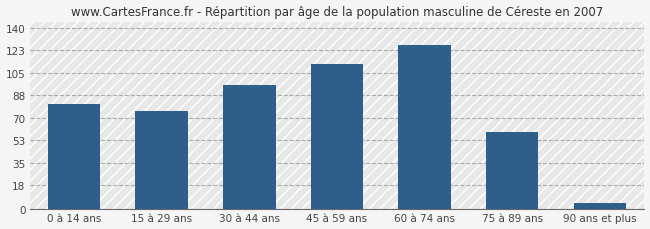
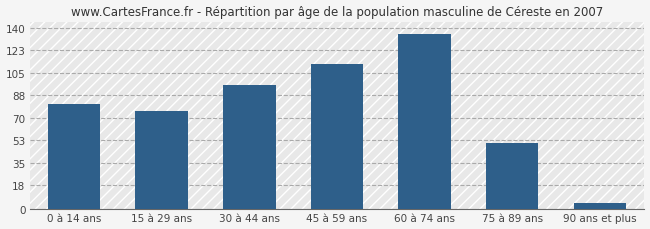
60 à 74 ans: 127 -> 135
75 à 89 ans: 59 -> 51
